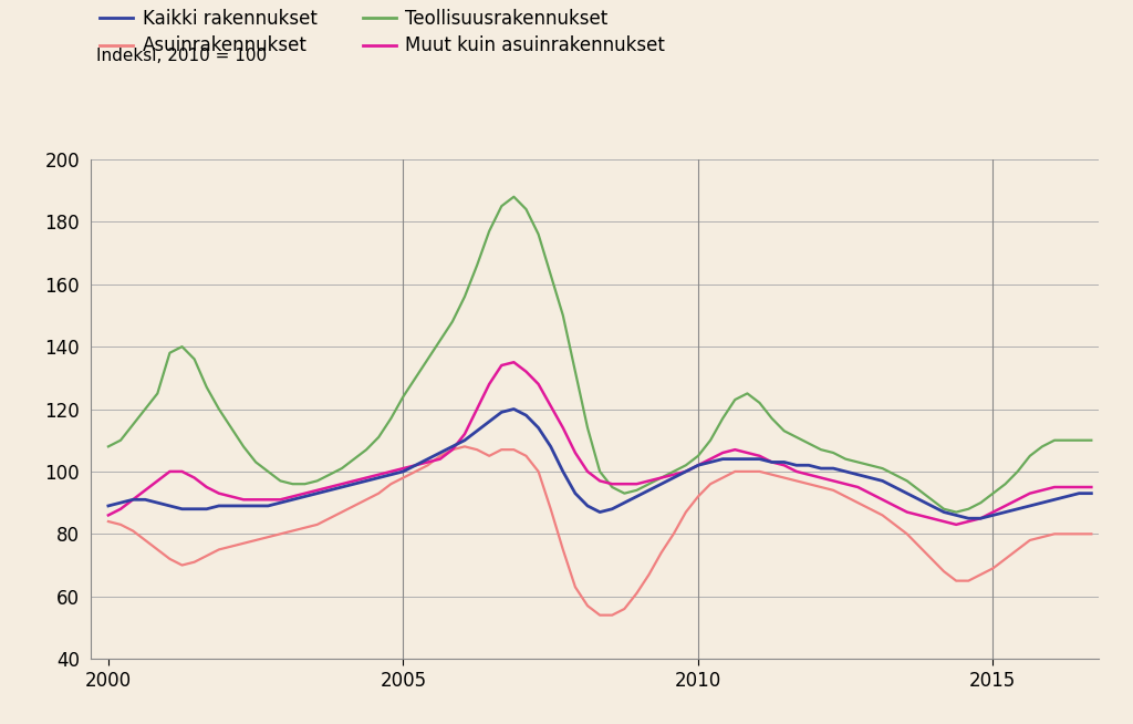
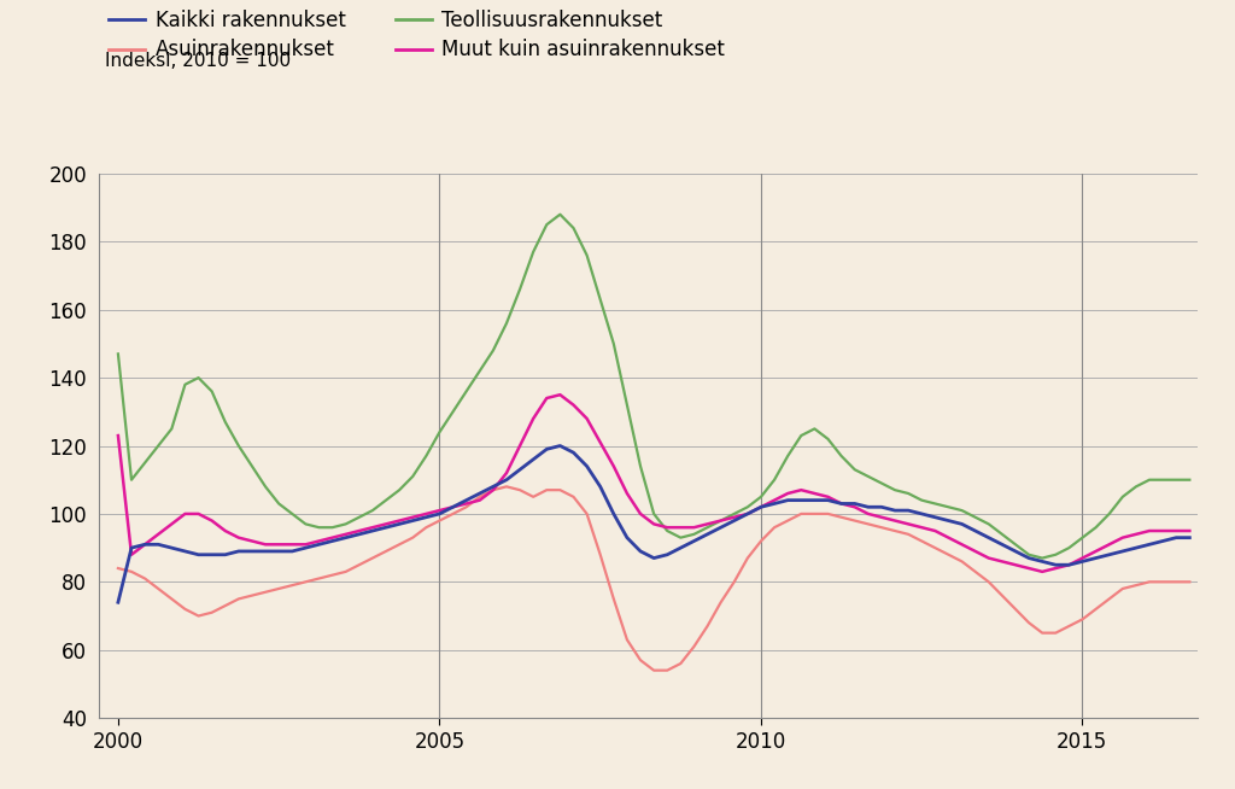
Kaikki rakennukset/2000: 89 -> 74
Teollisuusrakennukset/2000: 108 -> 147
Muut kuin asuinrakennukset/2000: 86 -> 123
